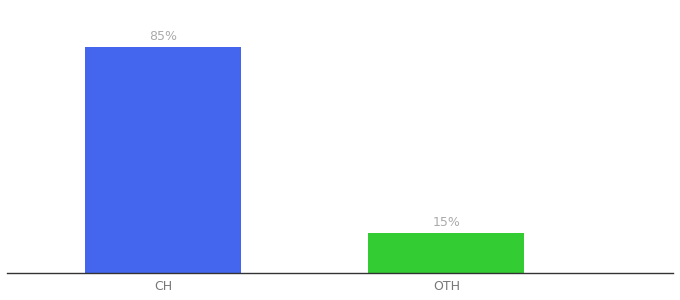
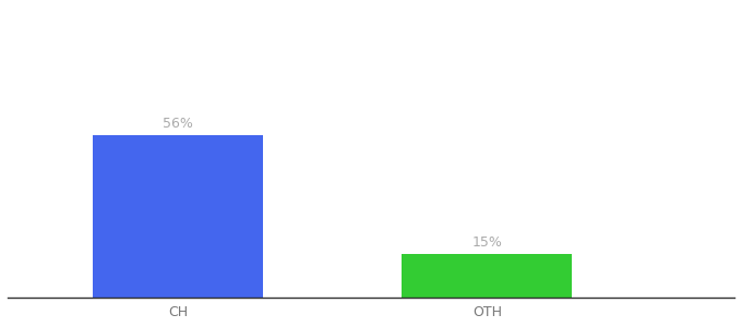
CH: 85% -> 56%
